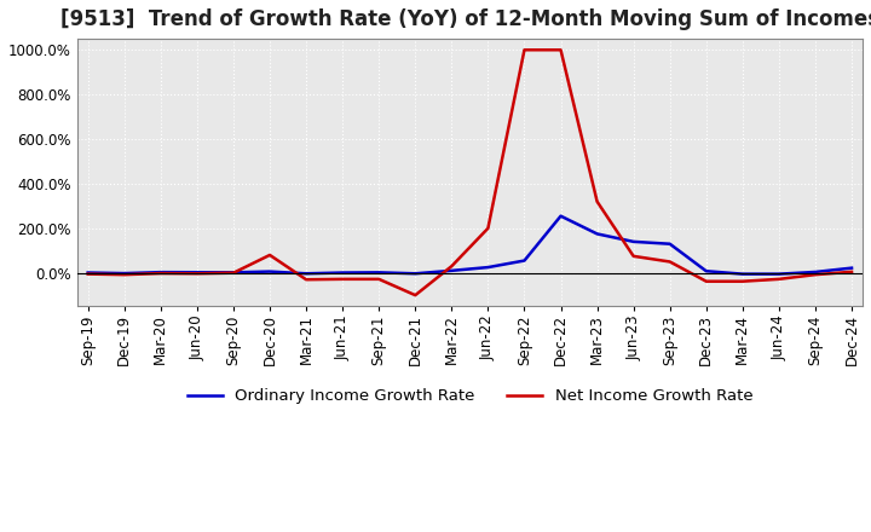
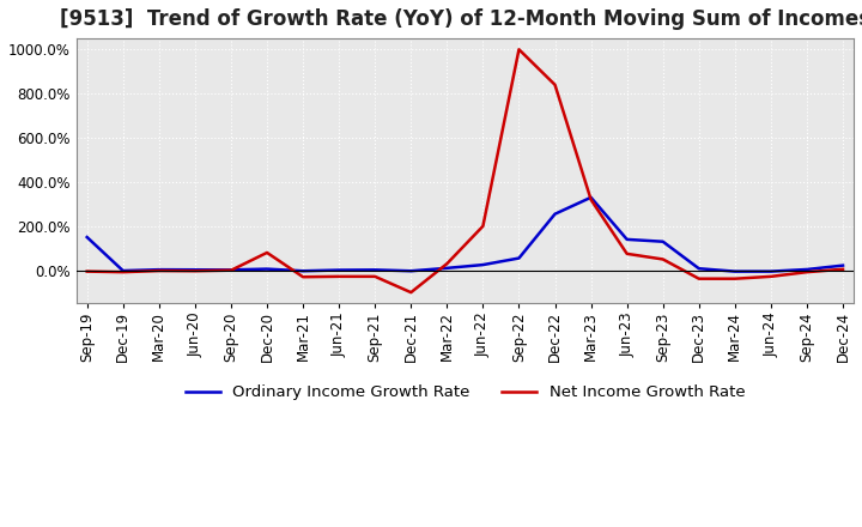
Ordinary Income Growth Rate/Sep-19: 0% -> 150%
Net Income Growth Rate/Dec-22: 1000% -> 840%
Ordinary Income Growth Rate/Mar-23: 180% -> 330%
